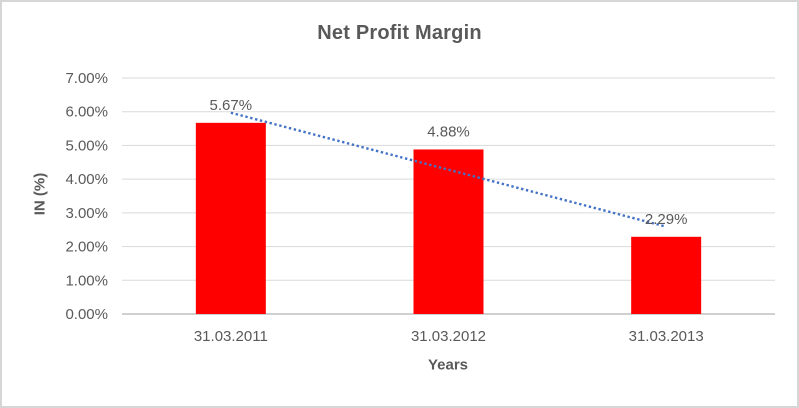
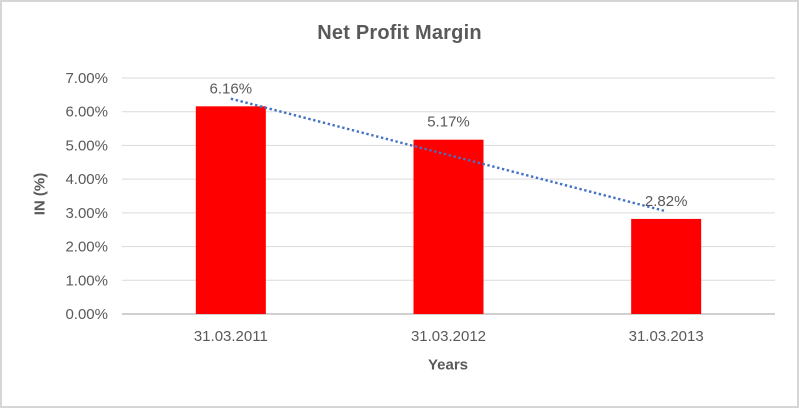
31.03.2011: 5.67% -> 6.16%
31.03.2012: 4.88% -> 5.17%
31.03.2013: 2.29% -> 2.82%
